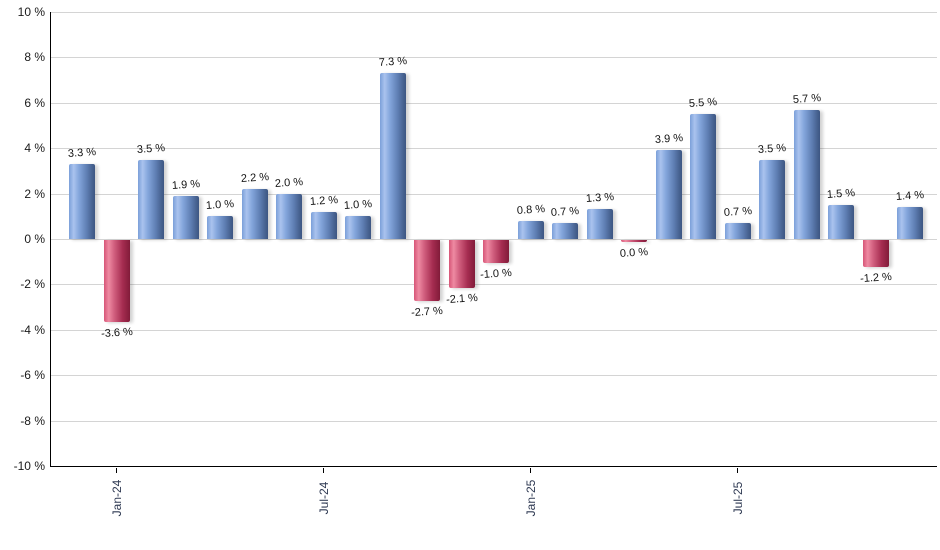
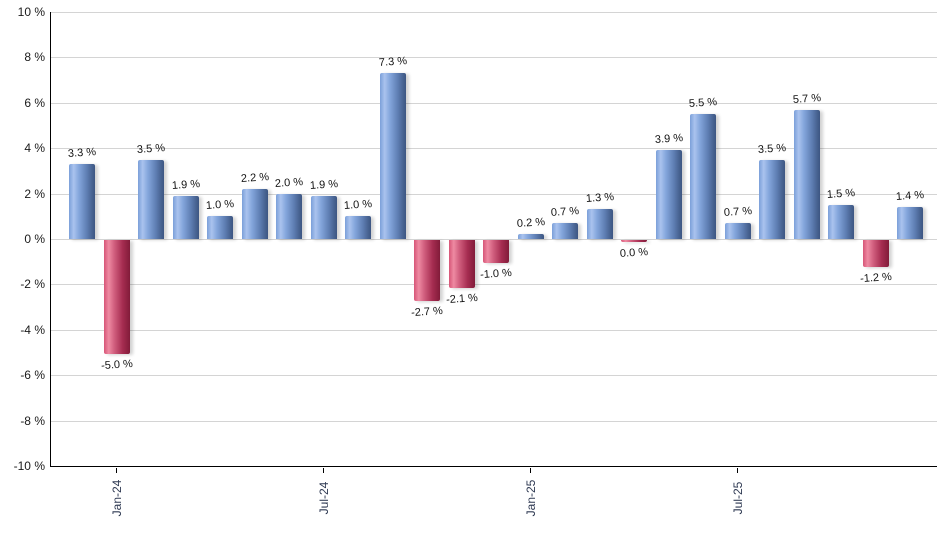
Jan-24: -3.6 -> -5.0
Jul-24: 1.2 -> 1.9
Jan-25: 0.8 -> 0.2
